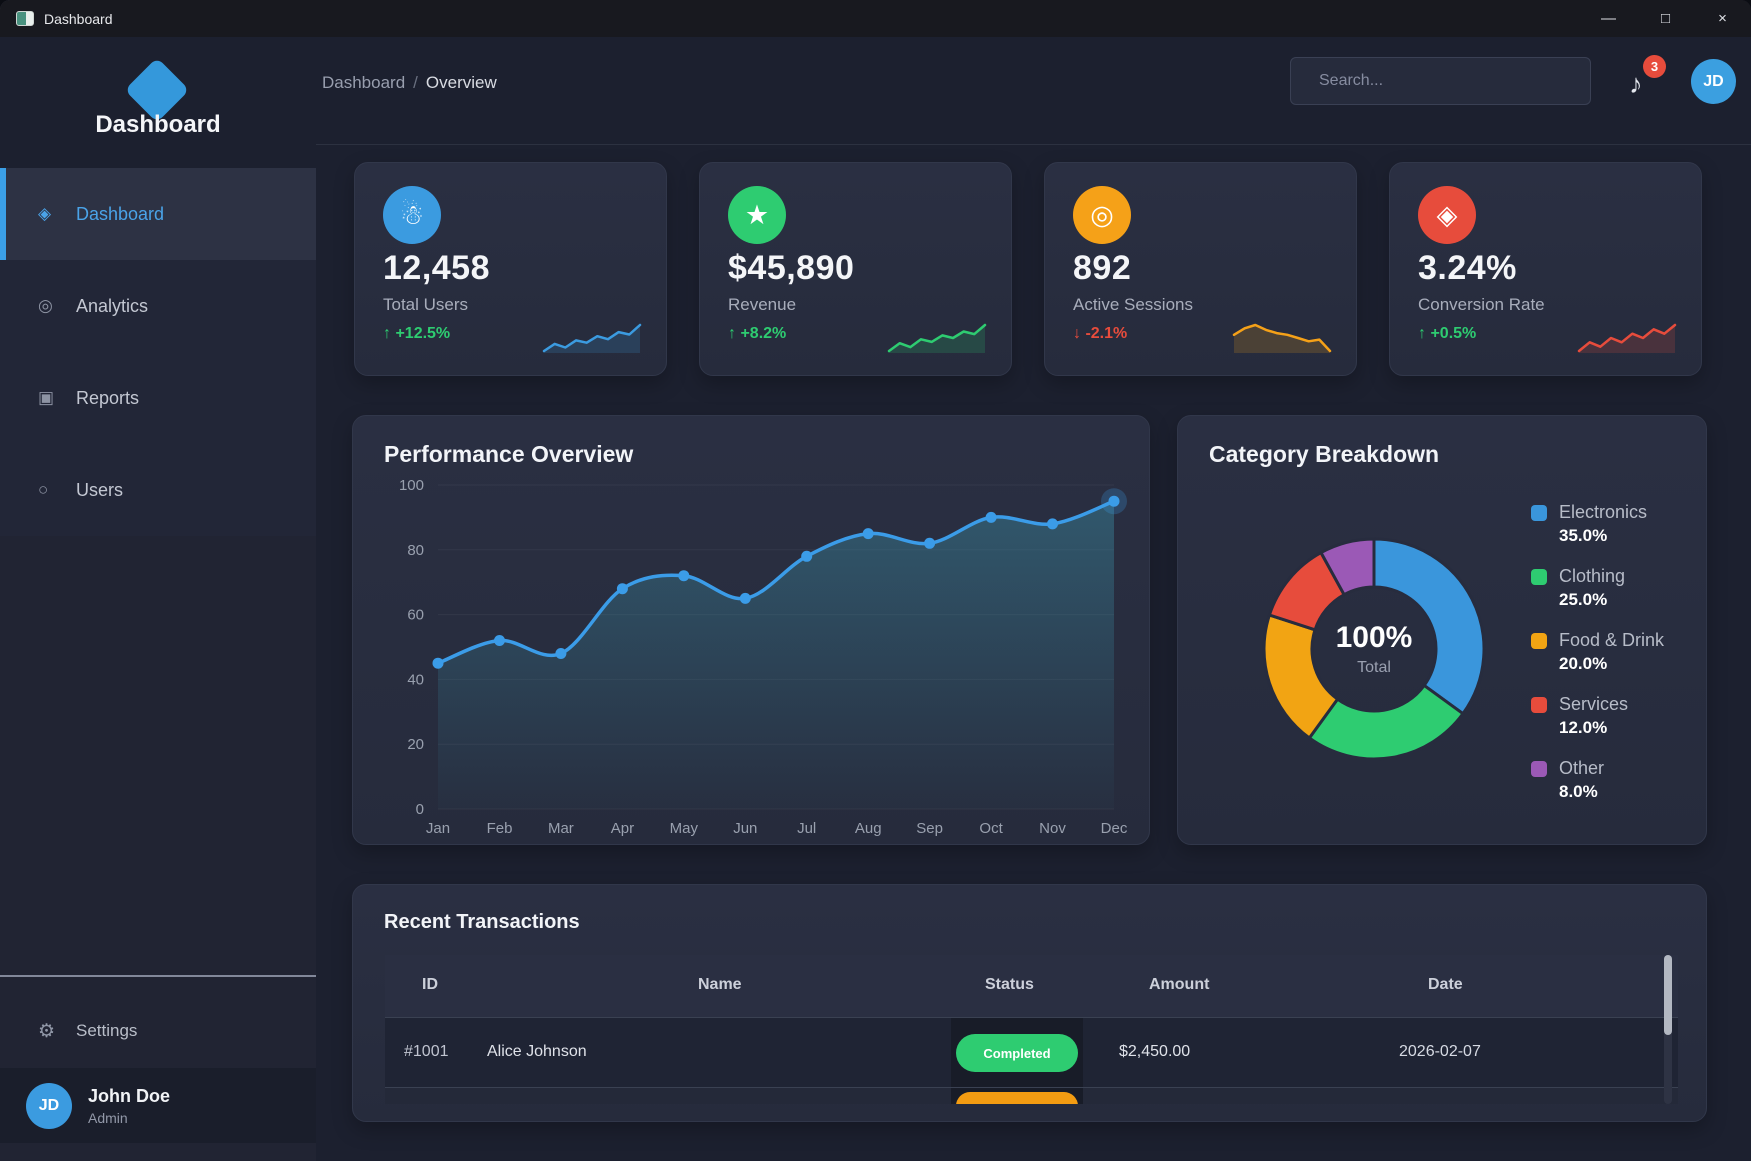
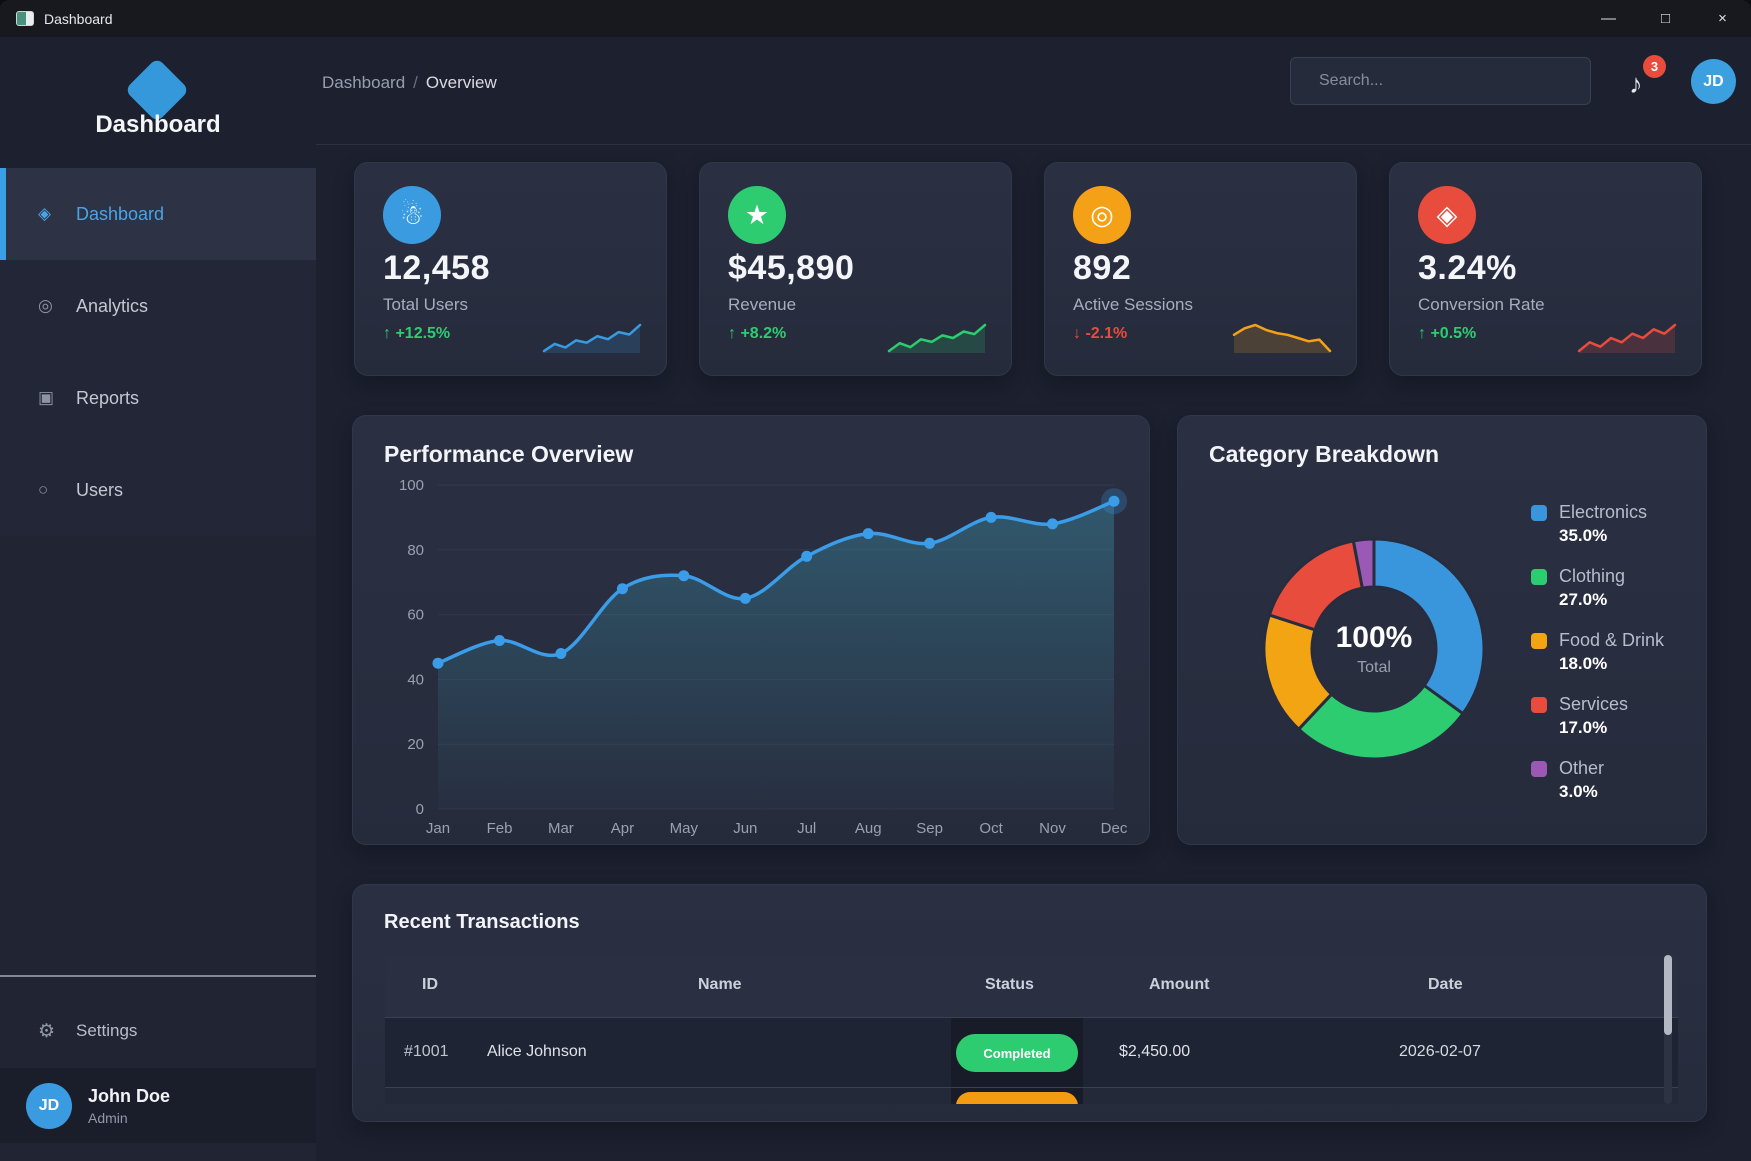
Category Breakdown/Clothing: 25.0% -> 27.0%
Category Breakdown/Food & Drink: 20.0% -> 18.0%
Category Breakdown/Services: 12.0% -> 17.0%
Category Breakdown/Other: 8.0% -> 3.0%
